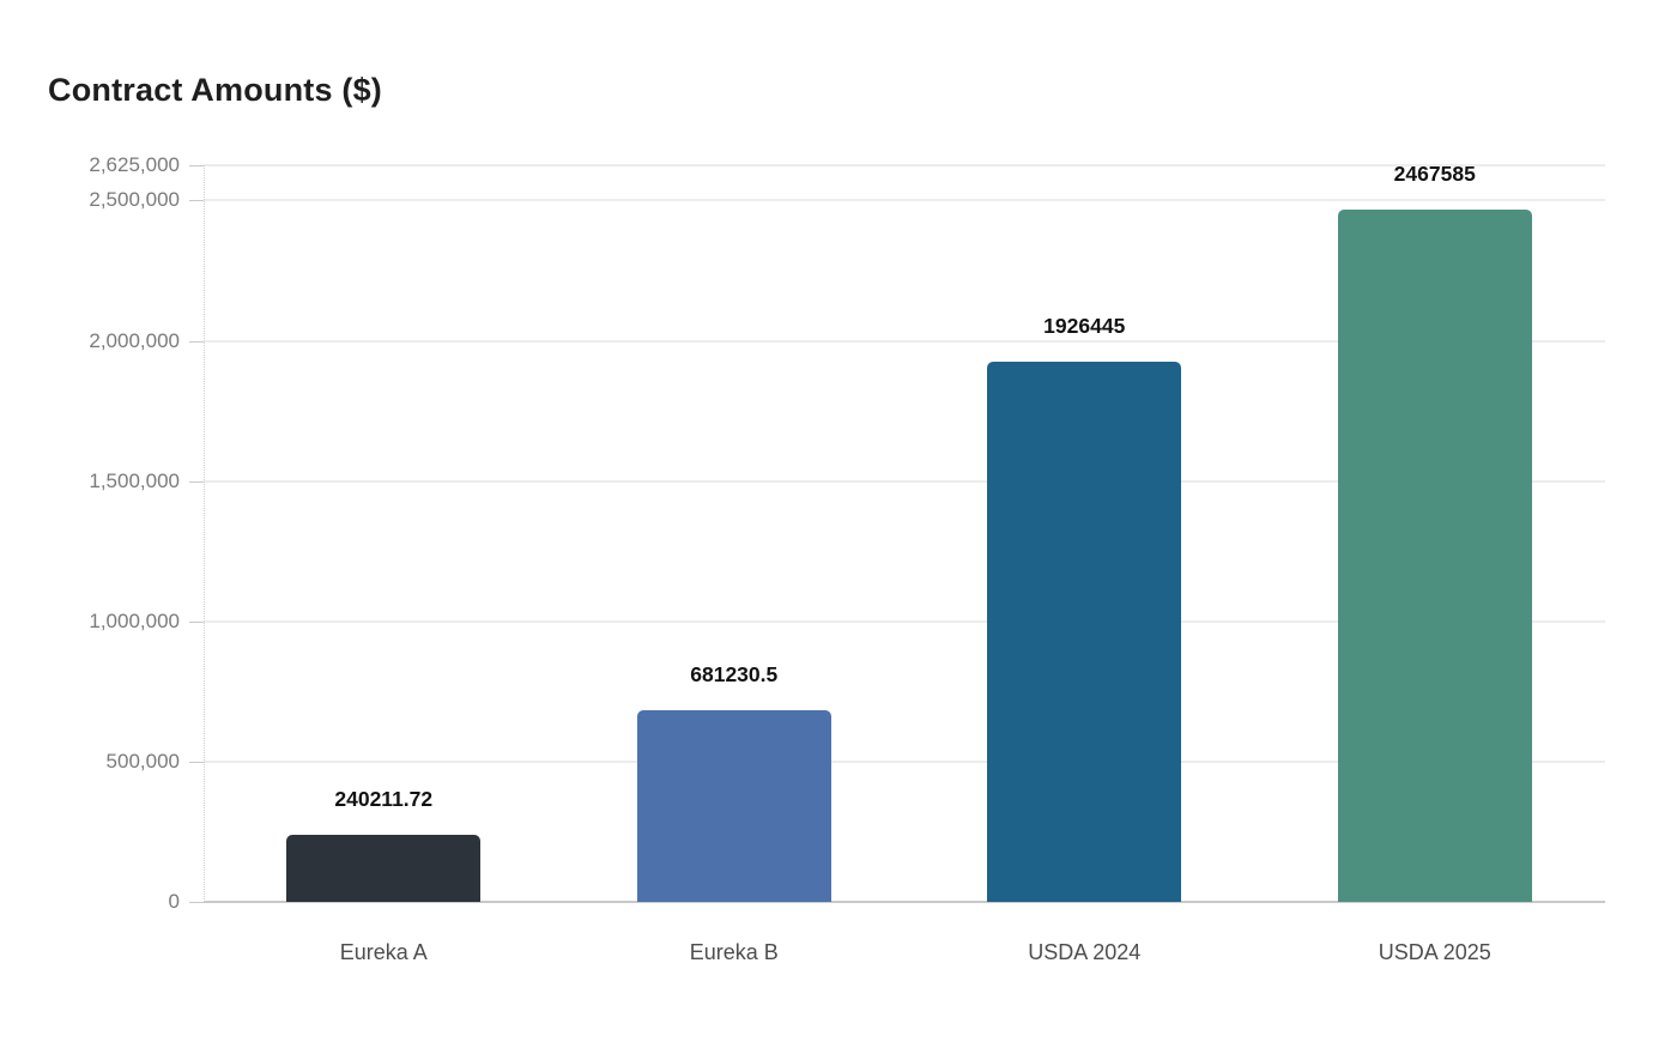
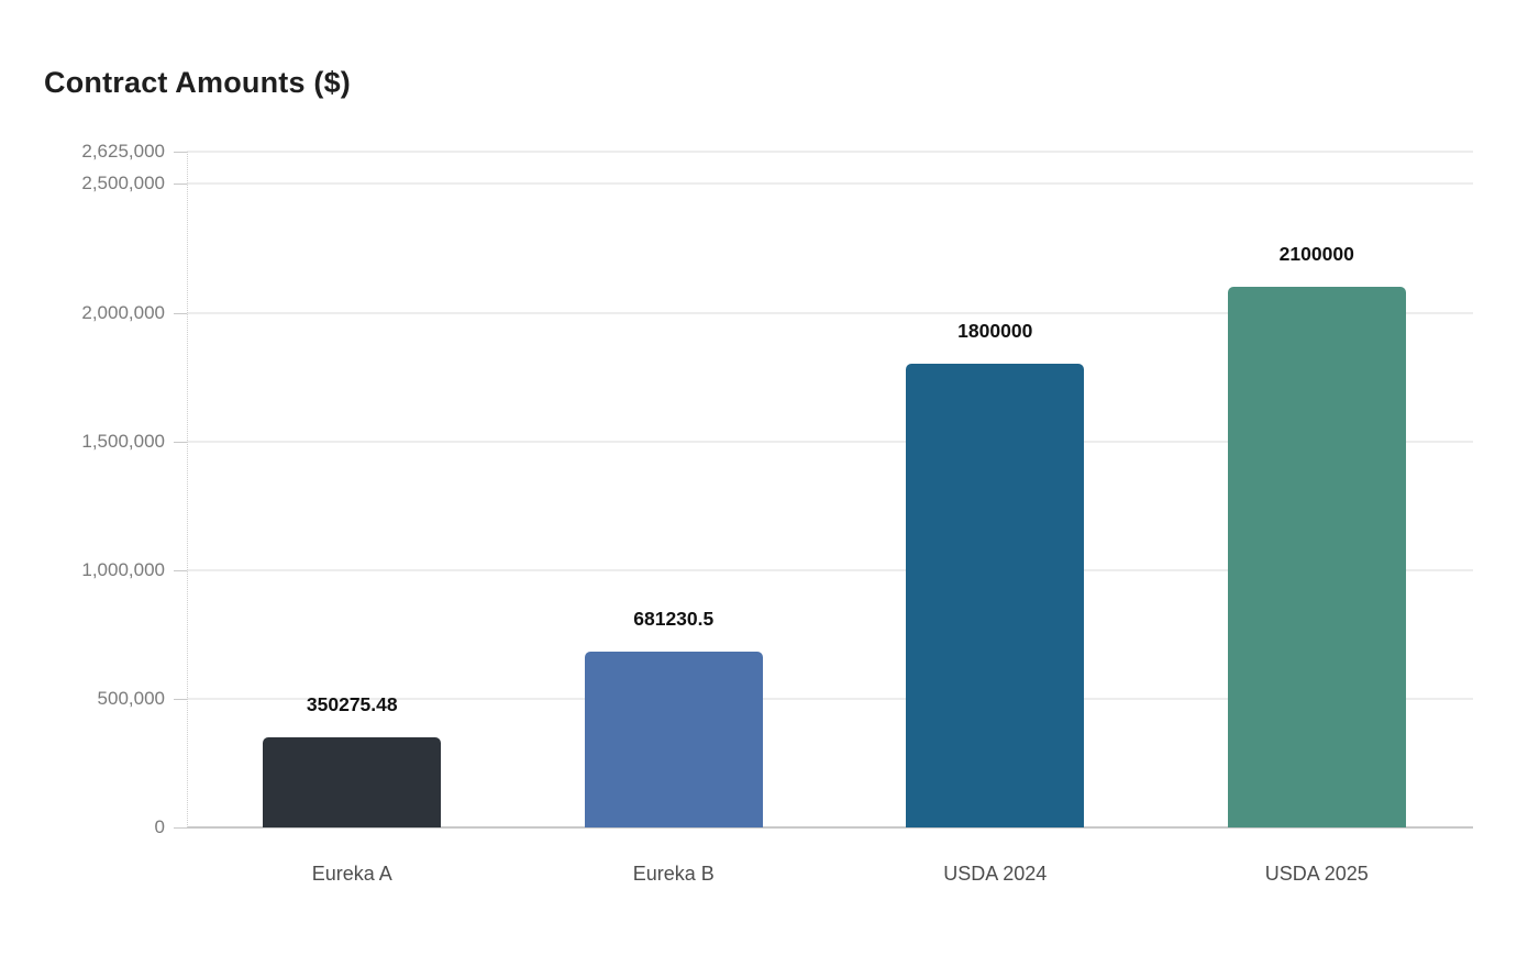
Eureka A: 240211.72 -> 350275.48
USDA 2024: 1926445 -> 1800000
USDA 2025: 2467585 -> 2100000
